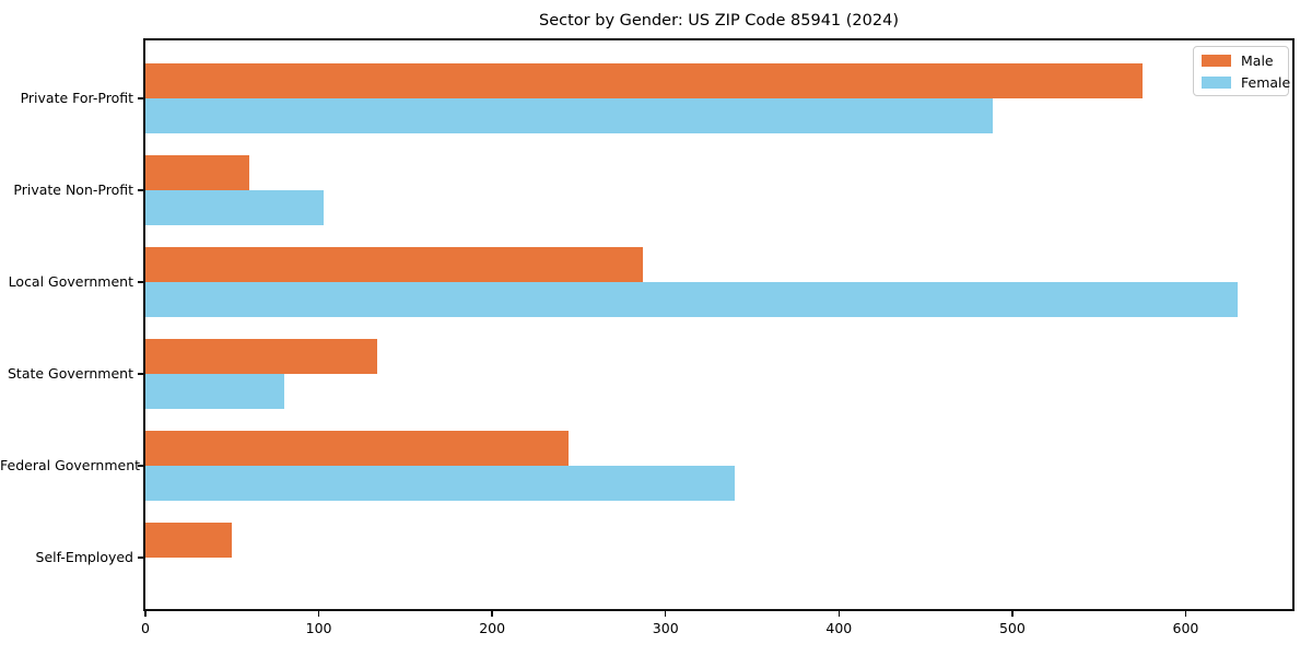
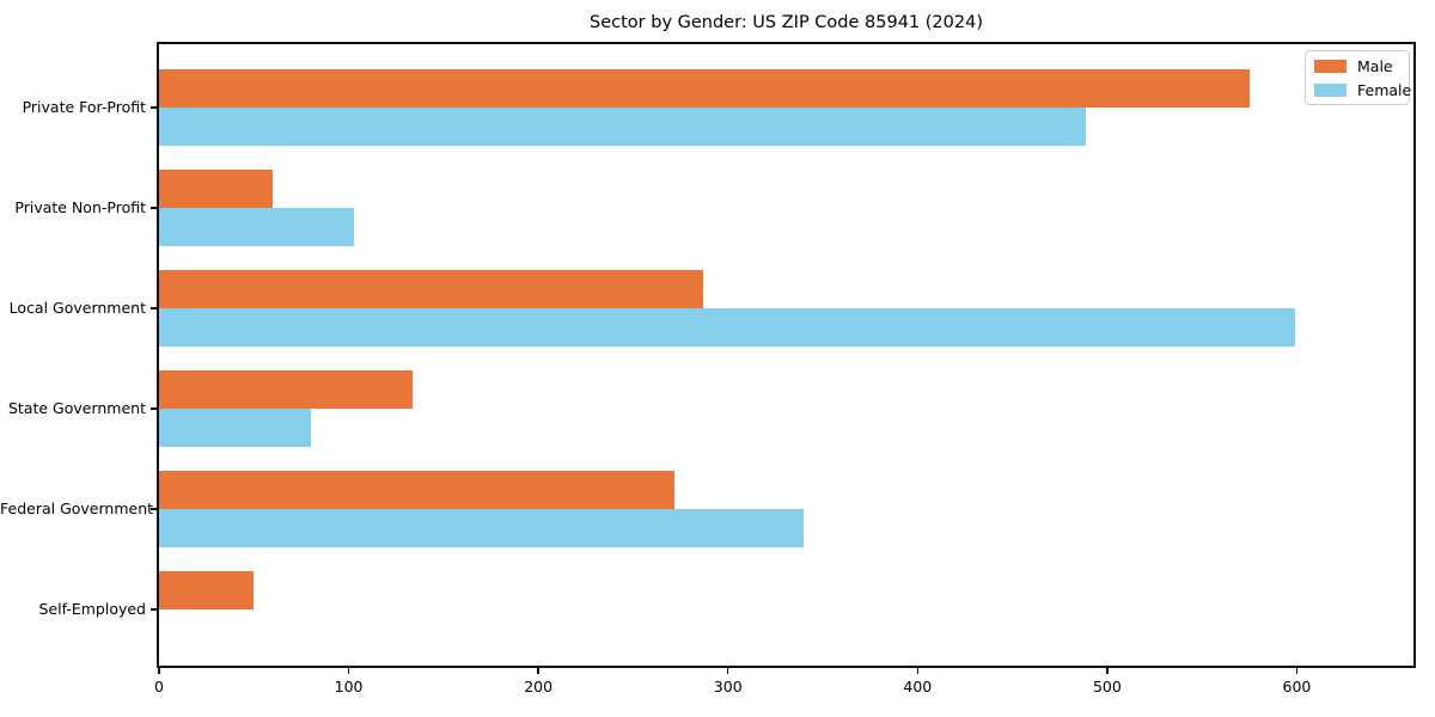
Female/Local Government: 630 -> 599
Male/Federal Government: 244 -> 272
